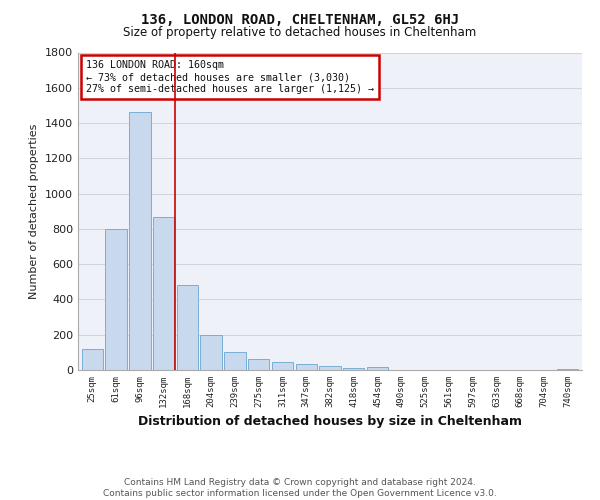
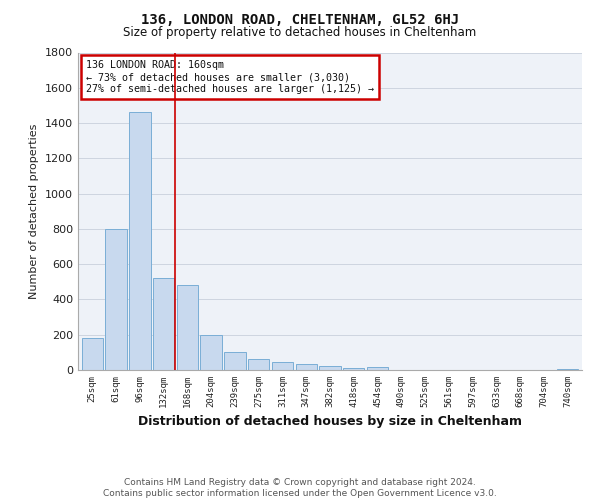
25sqm: 120 -> 180
132sqm: 870 -> 520
